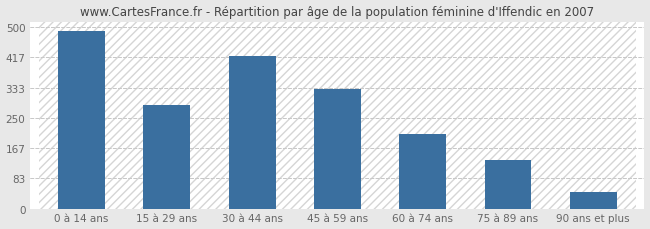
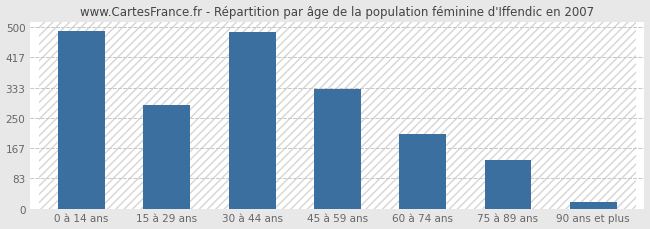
30 à 44 ans: 420 -> 487
90 ans et plus: 45 -> 18
